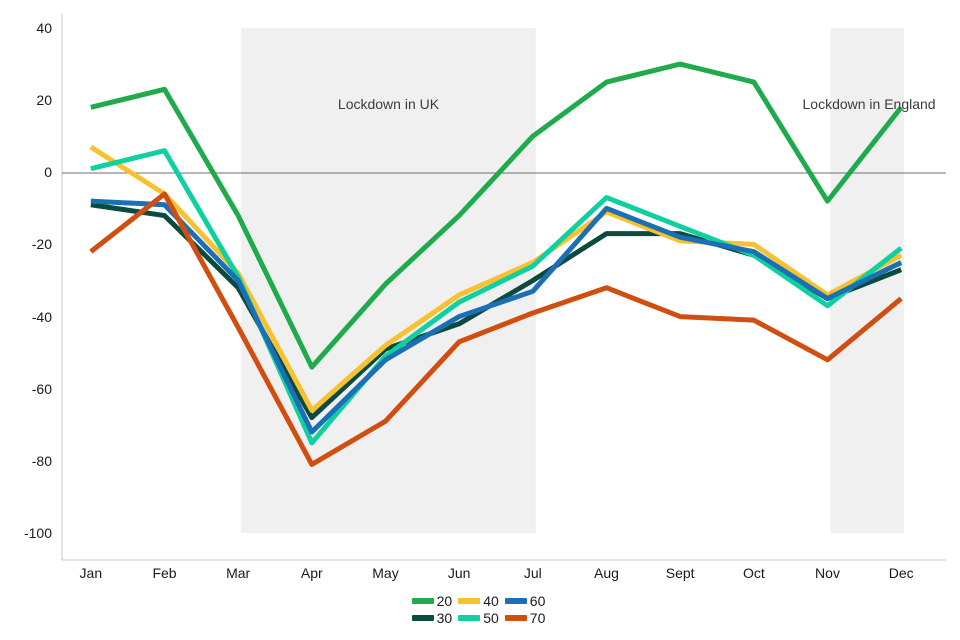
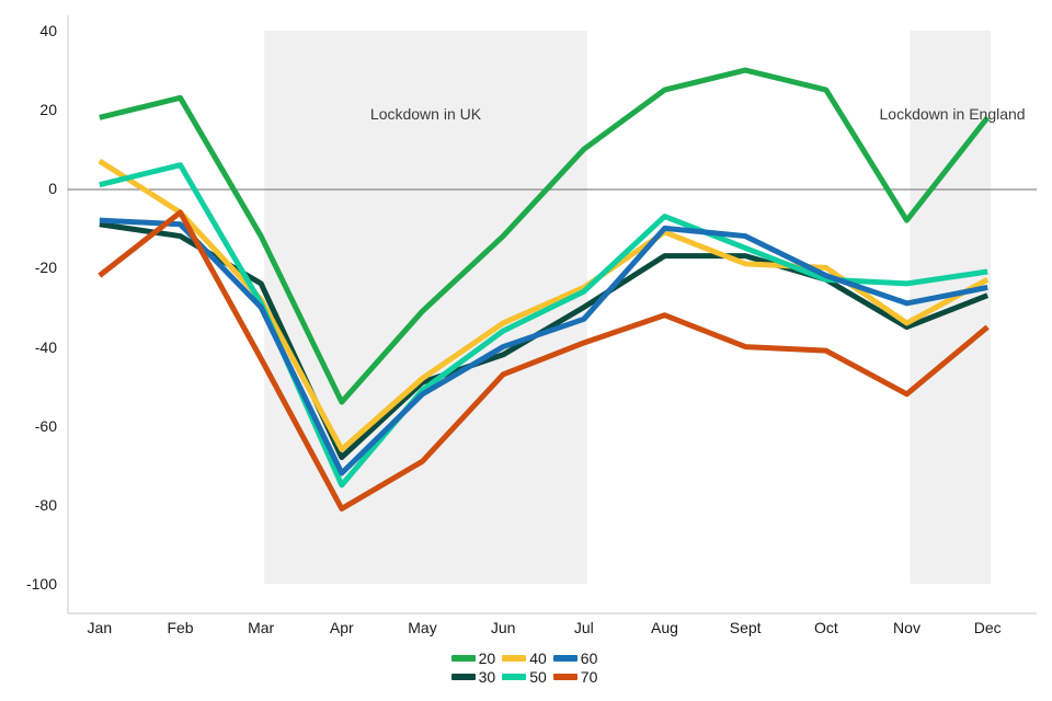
30/Mar: -32 -> -24
60/Sept: -18 -> -12
50/Nov: -37 -> -24
60/Nov: -35 -> -29
